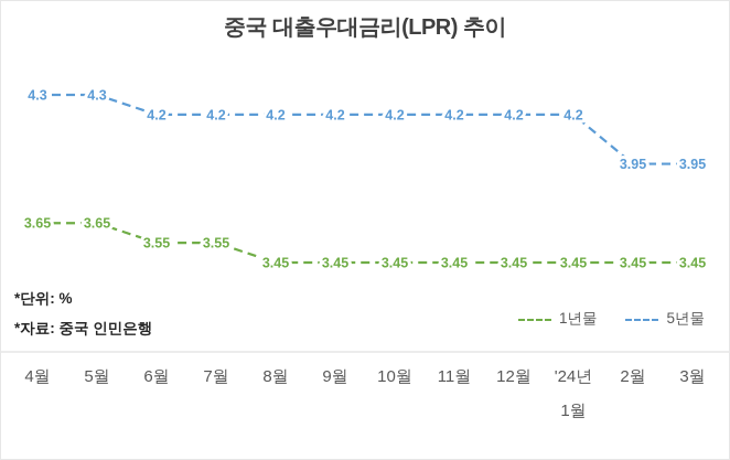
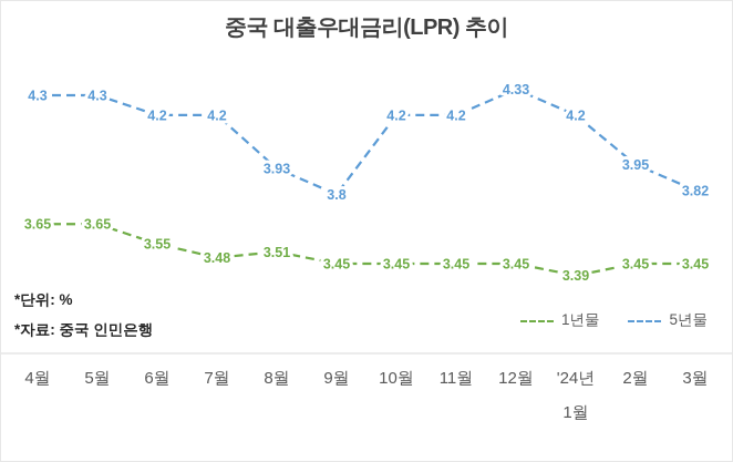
1년물/7월: 3.55 -> 3.48
1년물/8월: 3.45 -> 3.51
5년물/8월: 4.2 -> 3.93
5년물/9월: 4.2 -> 3.8
5년물/12월: 4.2 -> 4.33
1년물/'24년 1월: 3.45 -> 3.39
5년물/3월: 3.95 -> 3.82
